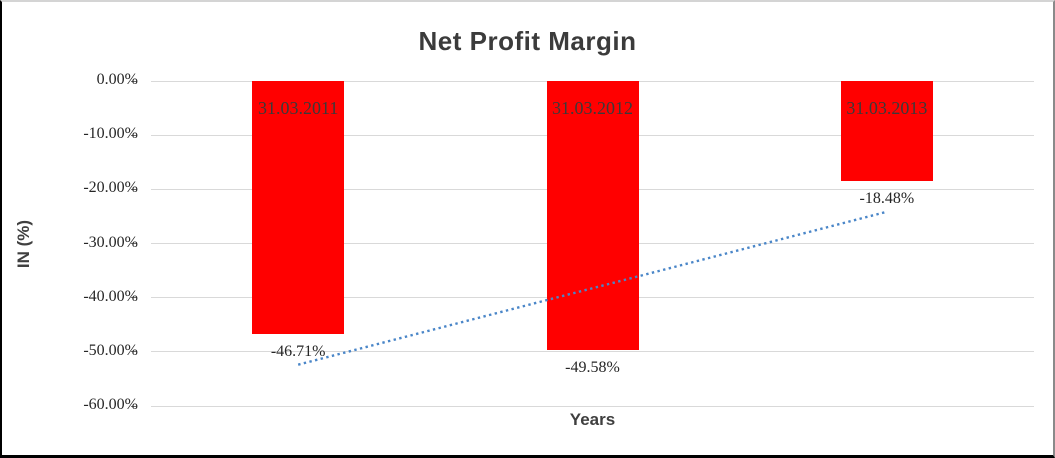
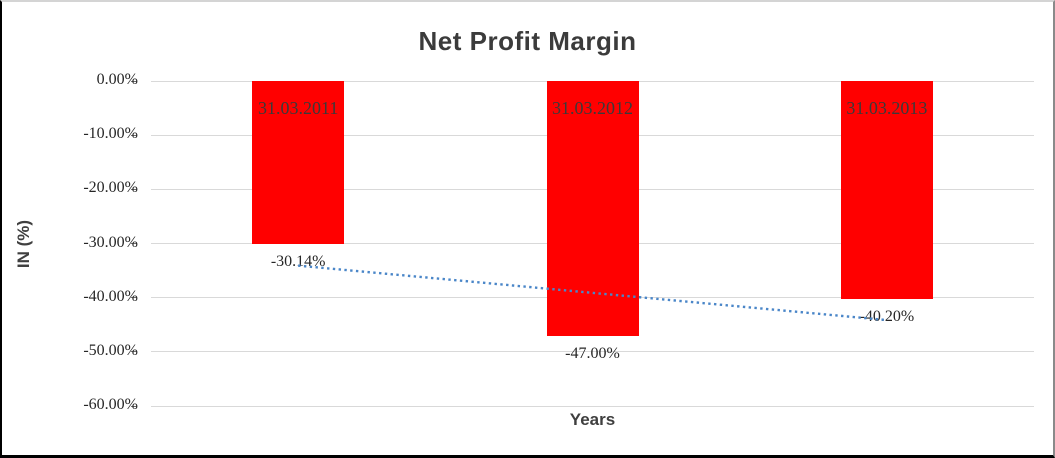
31.03.2011: -46.71% -> -30.14%
31.03.2012: -49.58% -> -47.00%
31.03.2013: -18.48% -> -40.20%
